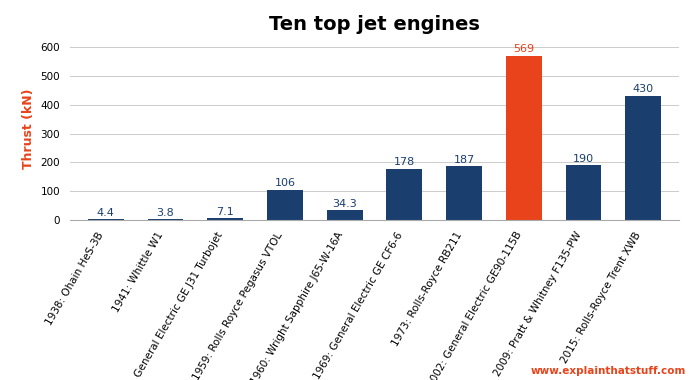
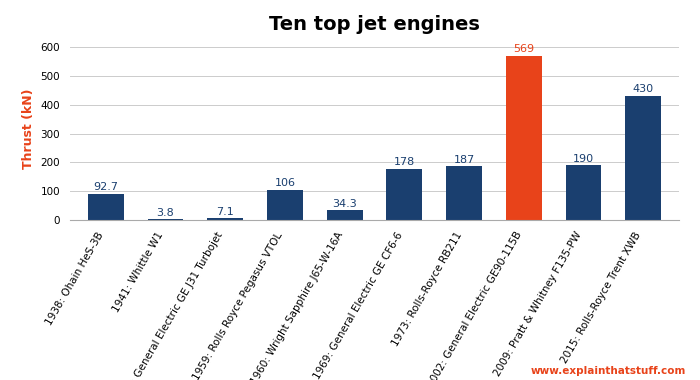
1938: Ohain HeS-3B: 4.4 -> 92.7
